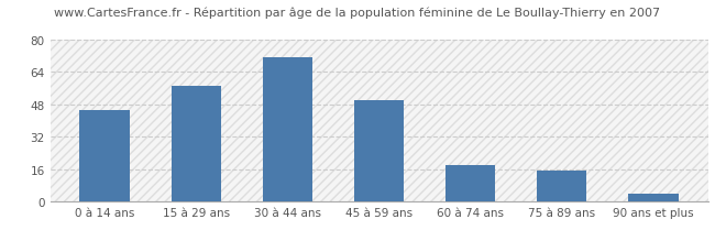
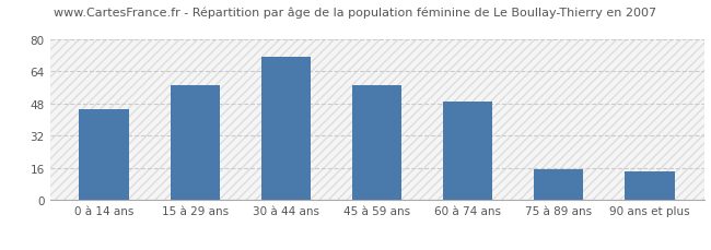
45 à 59 ans: 50 -> 57
60 à 74 ans: 18 -> 49
90 ans et plus: 4 -> 14
